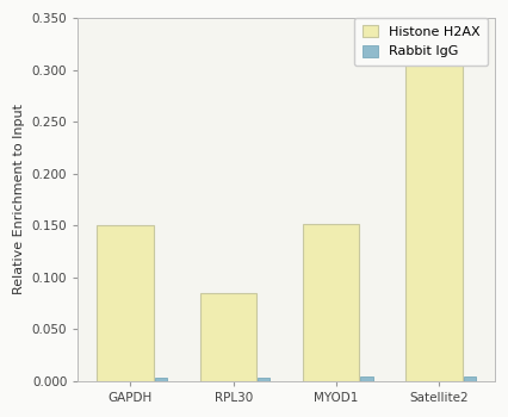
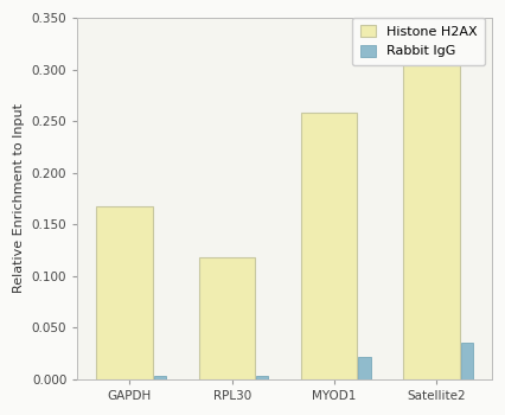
Histone H2AX/GAPDH: 0.150 -> 0.168
Histone H2AX/RPL30: 0.085 -> 0.118
Histone H2AX/MYOD1: 0.151 -> 0.258
Rabbit IgG/MYOD1: 0.004 -> 0.022
Rabbit IgG/Satellite2: 0.005 -> 0.036
